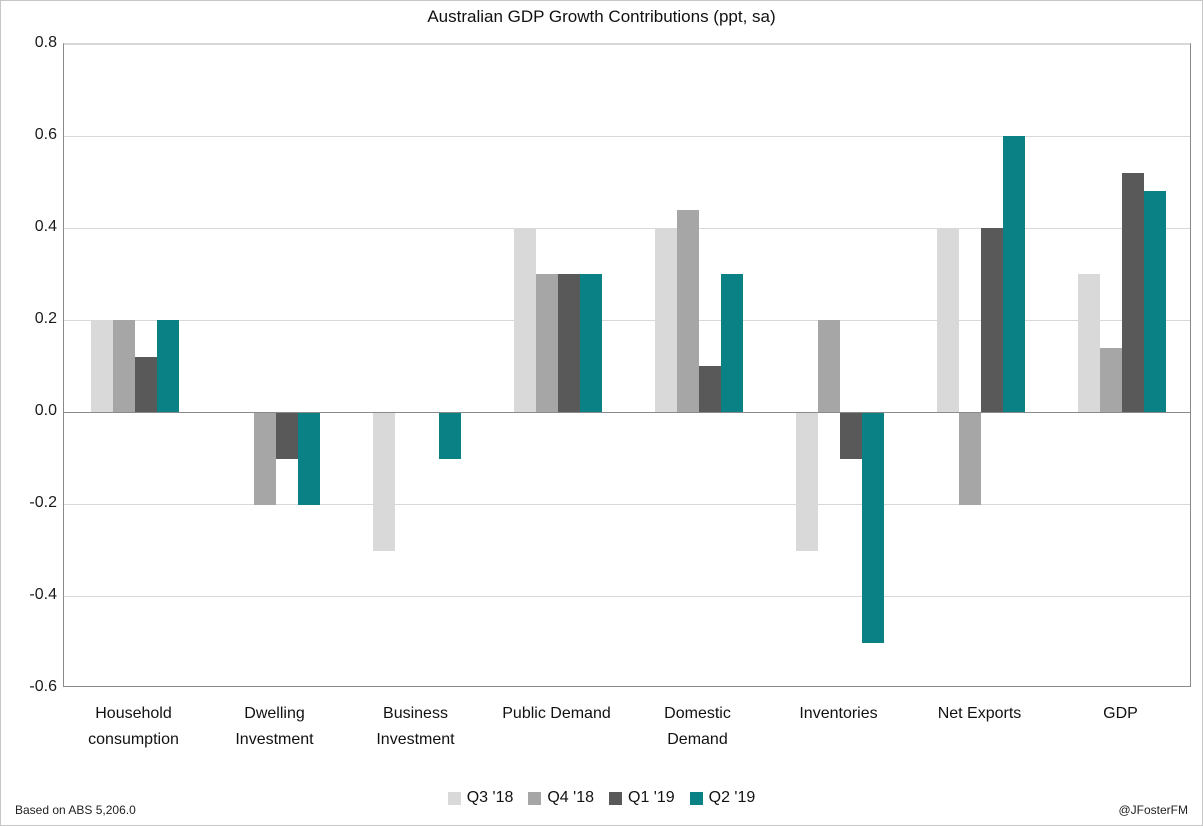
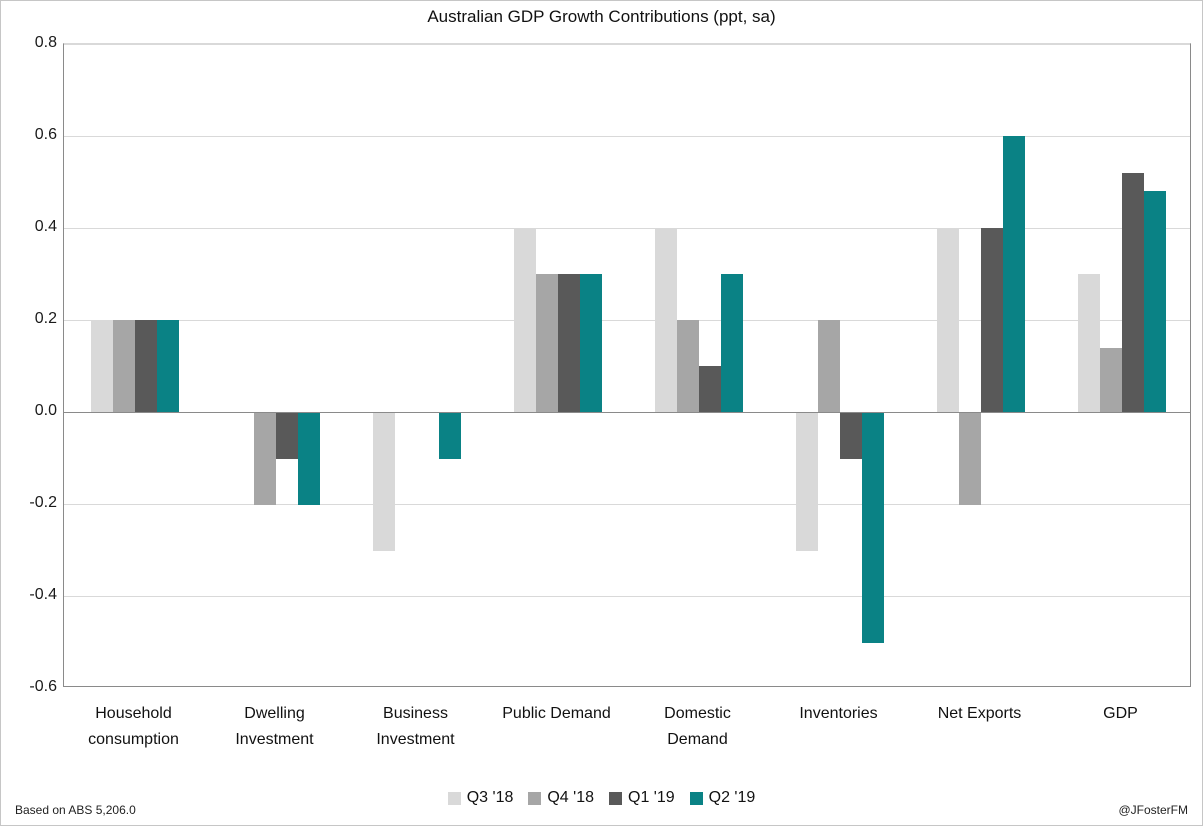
Q1 '19/Household consumption: 0.12 -> 0.20
Q4 '18/Domestic Demand: 0.44 -> 0.20
